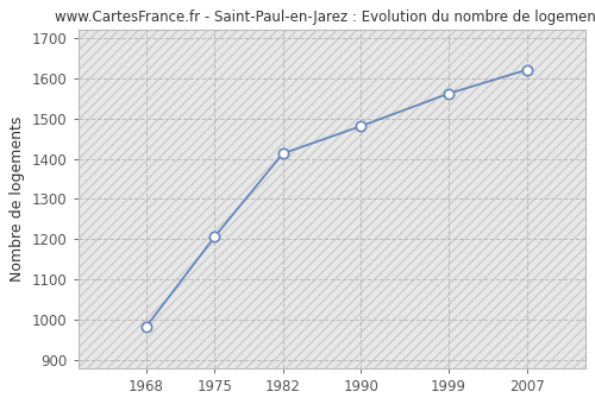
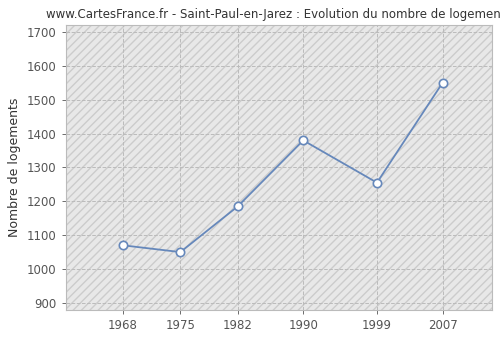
1968: 983 -> 1070
1975: 1206 -> 1050
1982: 1413 -> 1185
1990: 1481 -> 1380
1999: 1562 -> 1255
2007: 1621 -> 1550
